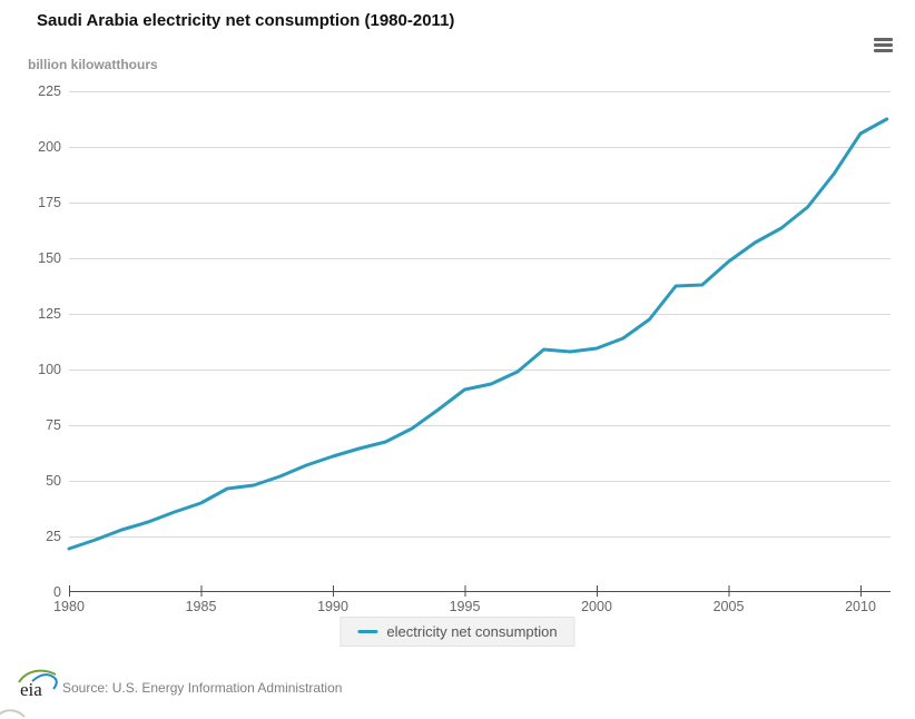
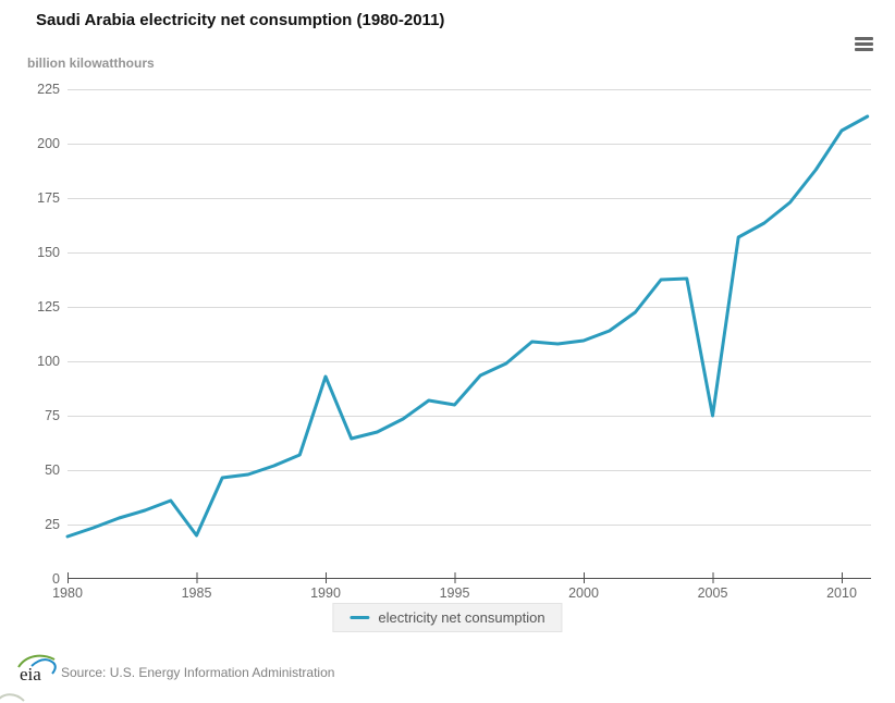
1985: 40 -> 20
1990: 61 -> 93
1995: 91 -> 80
2005: 148 -> 75
